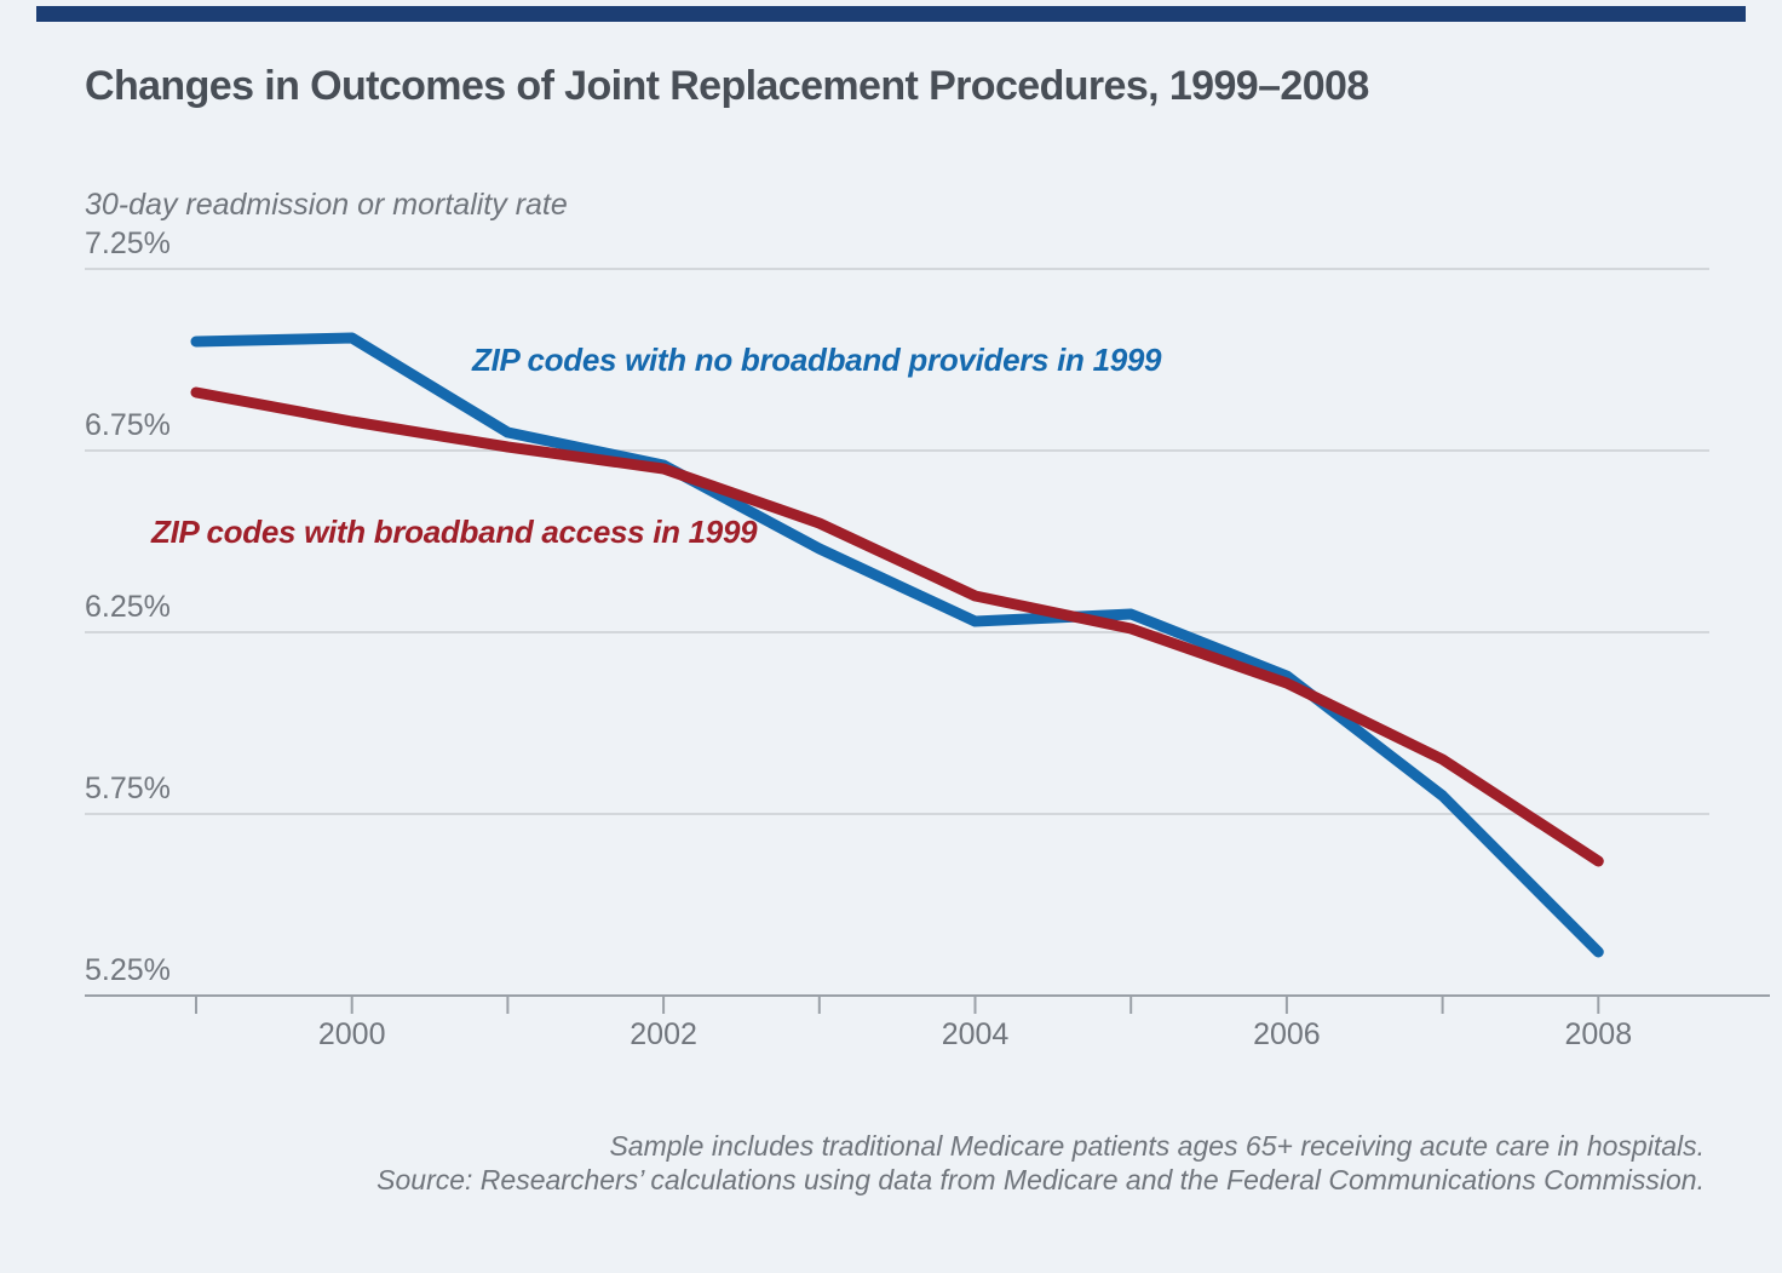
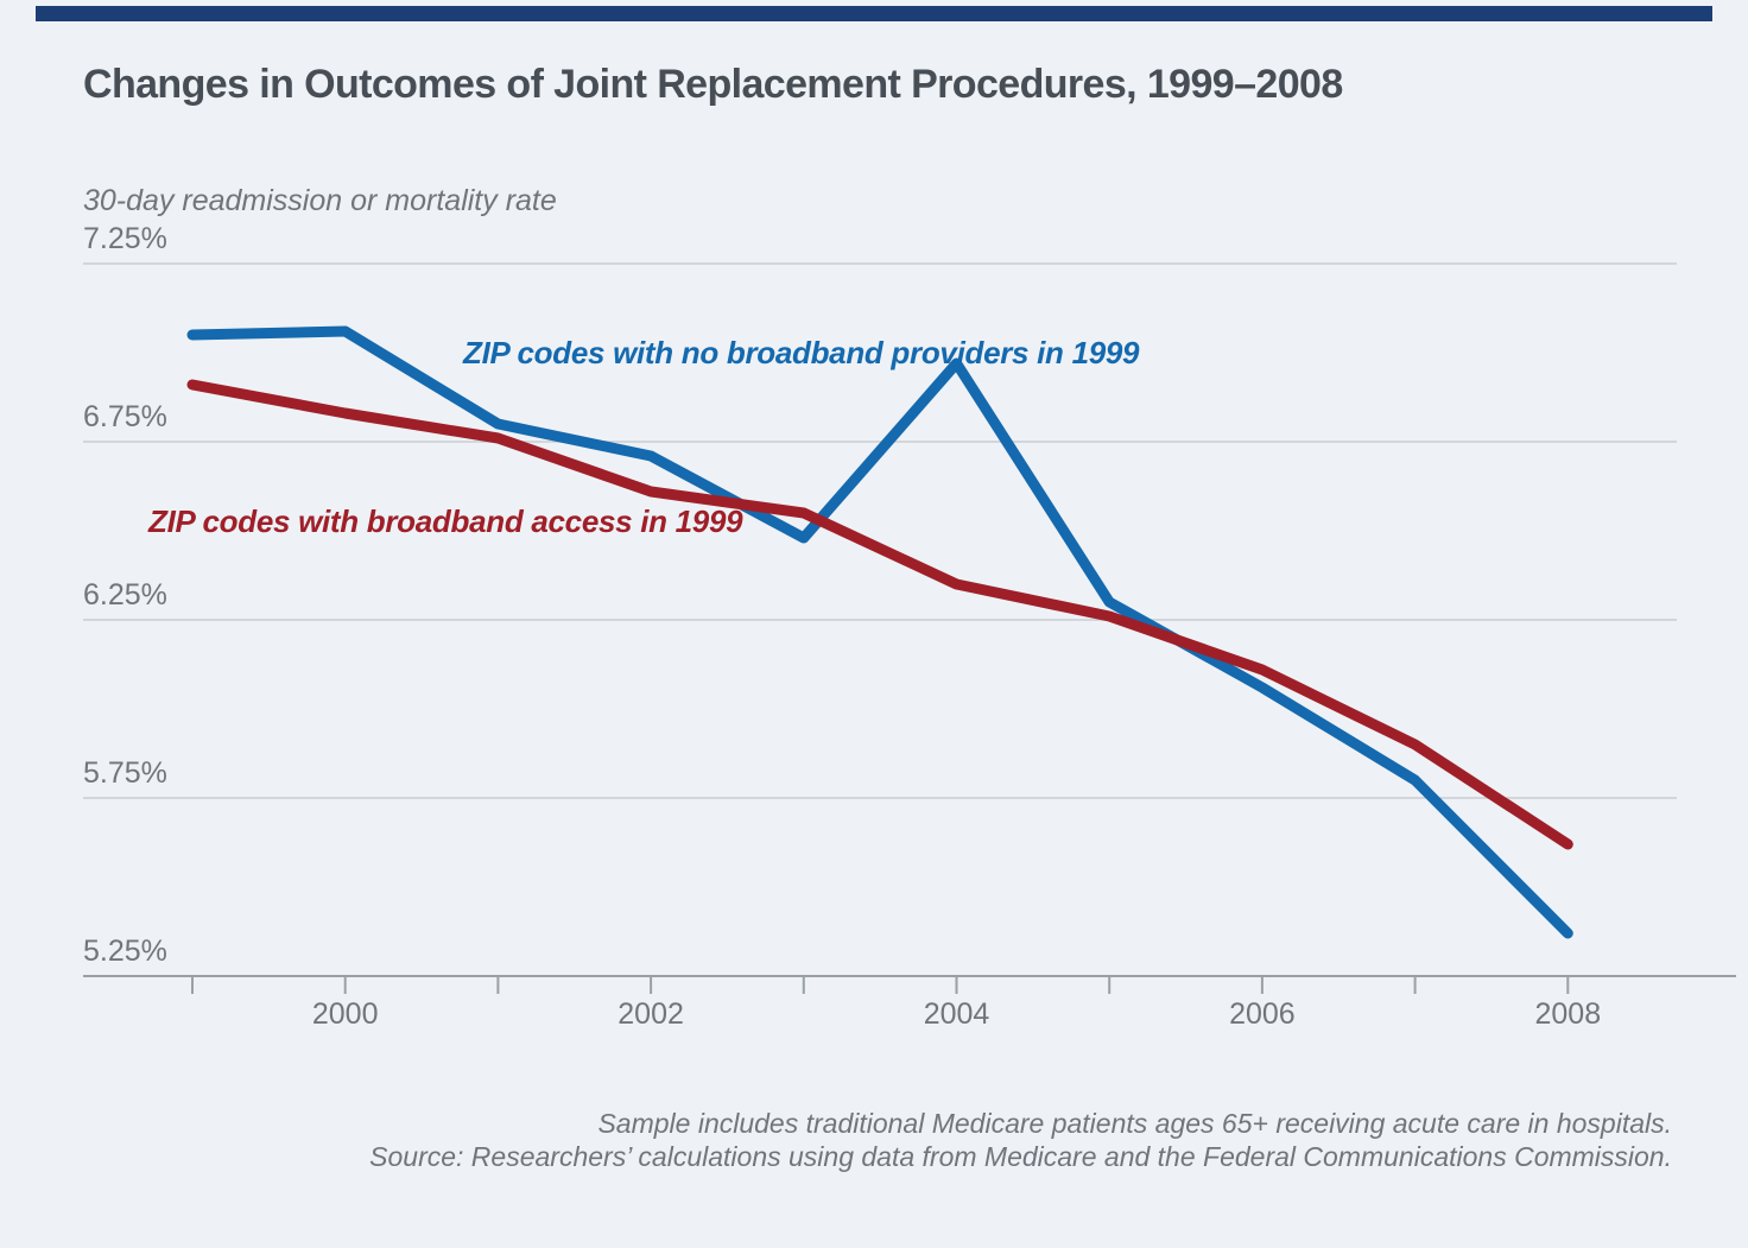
ZIP codes with broadband access in 1999/2002: 6.70% -> 6.61%
ZIP codes with no broadband providers in 1999/2004: 6.28% -> 6.97%
ZIP codes with no broadband providers in 1999/2006: 6.13% -> 6.06%
